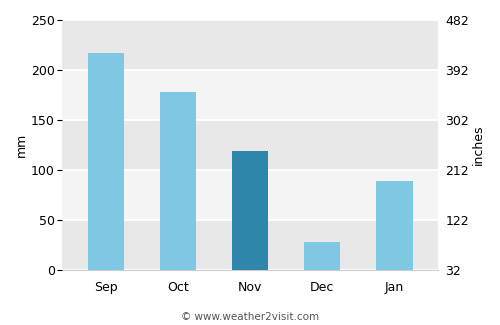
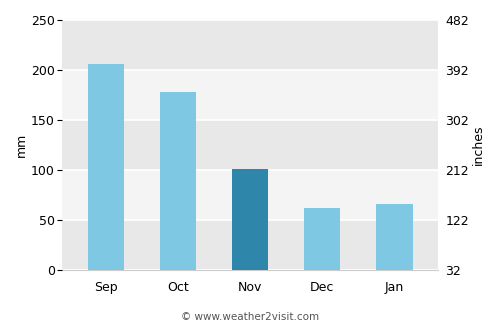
Sep: 217 -> 206
Nov: 119 -> 101
Dec: 28 -> 62
Jan: 89 -> 66
